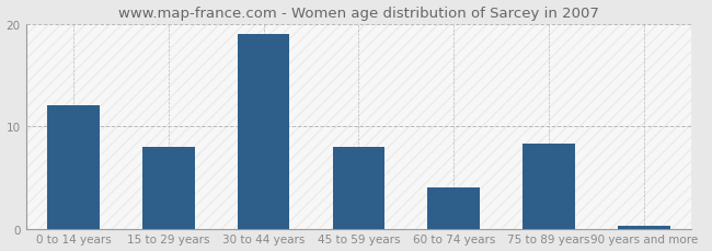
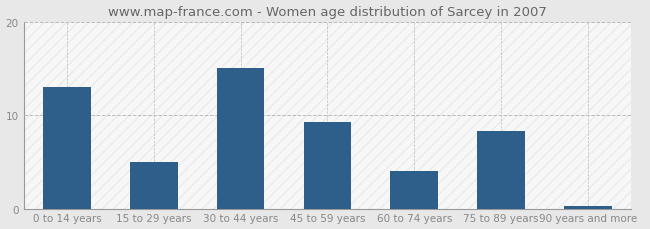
0 to 14 years: 12.0 -> 13.0
15 to 29 years: 8.0 -> 5.0
30 to 44 years: 19.0 -> 15.0
45 to 59 years: 8.0 -> 9.3
